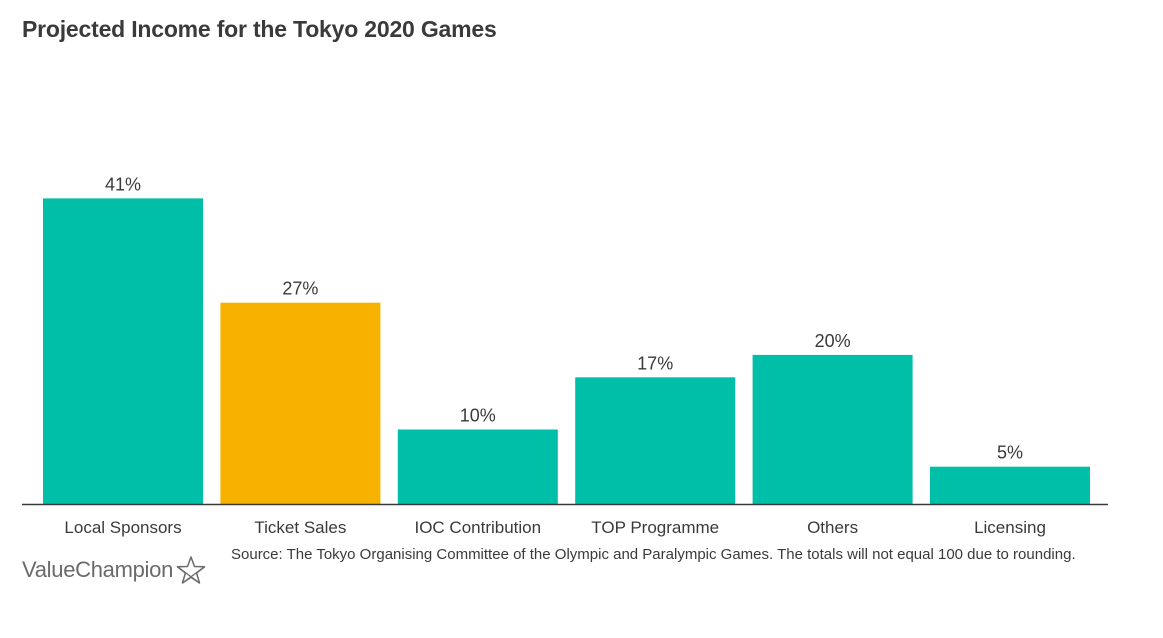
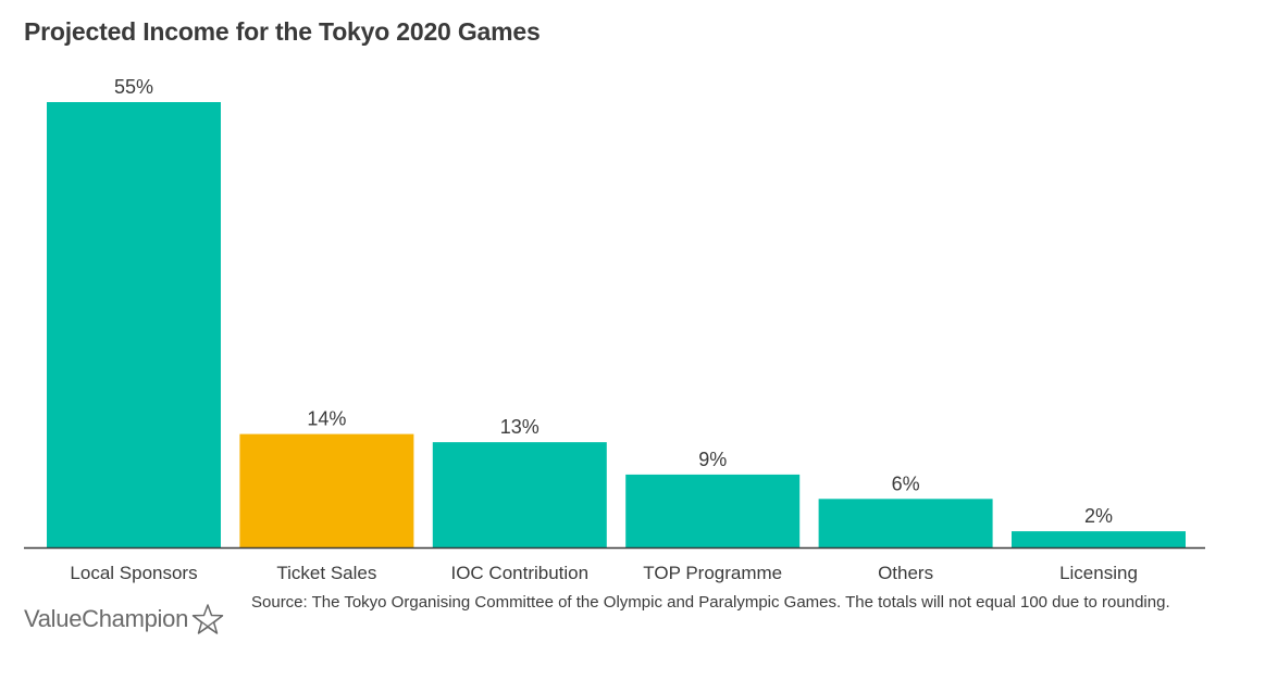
Local Sponsors: 41% -> 55%
Ticket Sales: 27% -> 14%
IOC Contribution: 10% -> 13%
TOP Programme: 17% -> 9%
Others: 20% -> 6%
Licensing: 5% -> 2%
